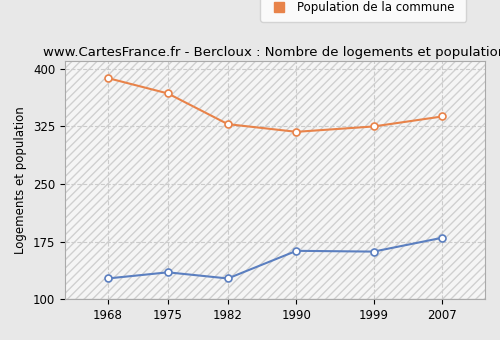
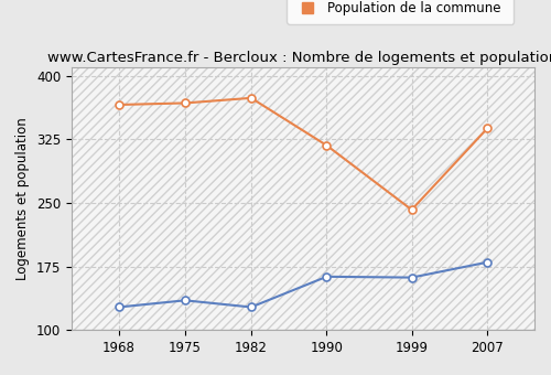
Population de la commune/1968: 388 -> 366
Population de la commune/1982: 328 -> 374
Population de la commune/1999: 325 -> 242
